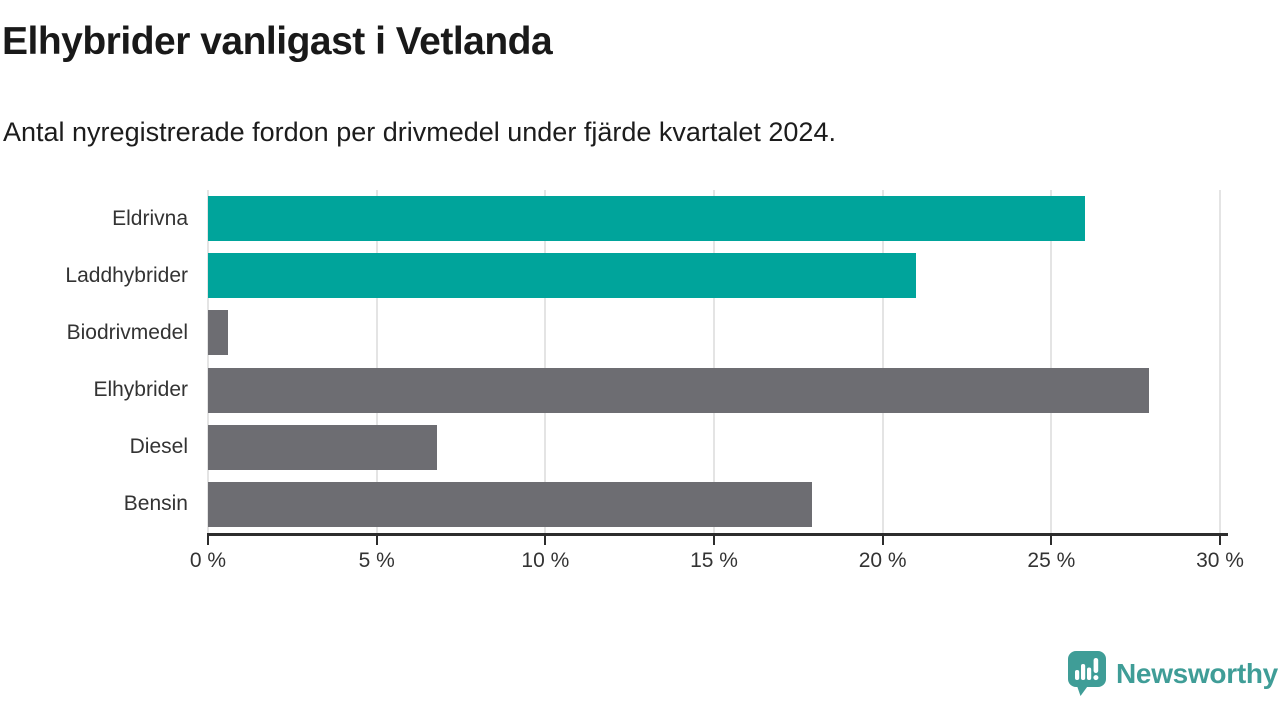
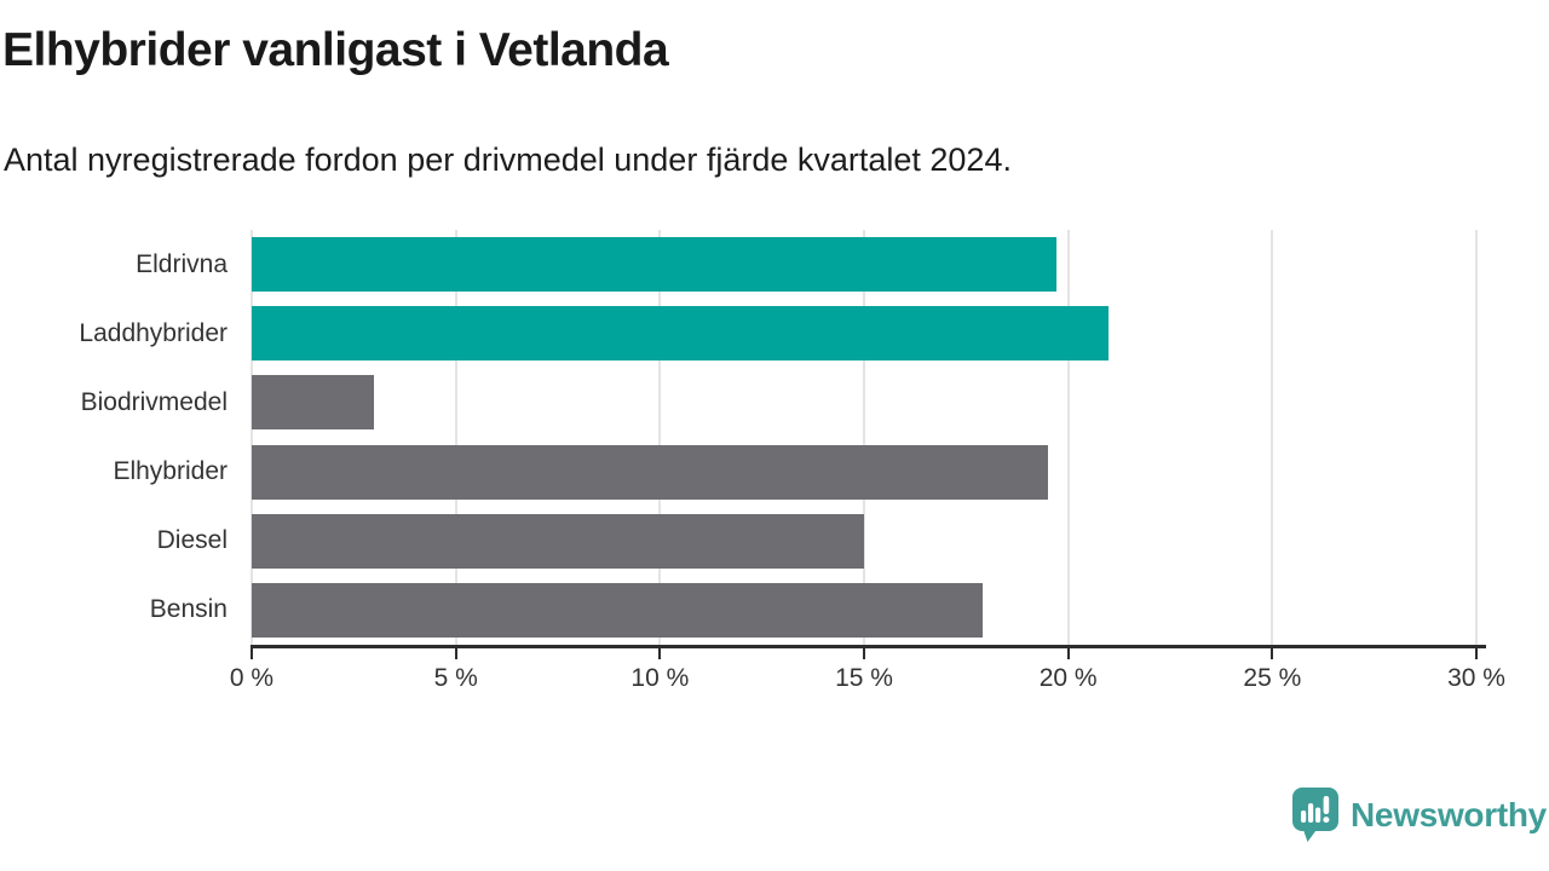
Eldrivna: 26.0% -> 19.7%
Biodrivmedel: 0.6% -> 3.0%
Elhybrider: 27.9% -> 19.5%
Diesel: 6.8% -> 15.0%
